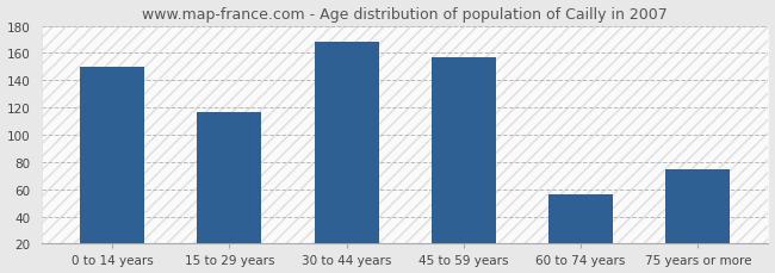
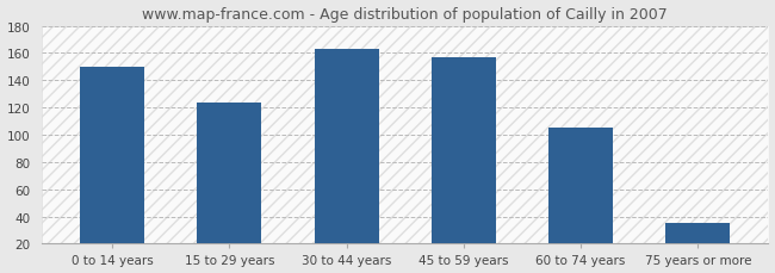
15 to 29 years: 117 -> 124
30 to 44 years: 168 -> 163
60 to 74 years: 56 -> 105
75 years or more: 75 -> 35
